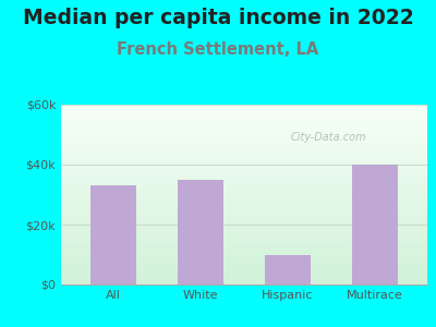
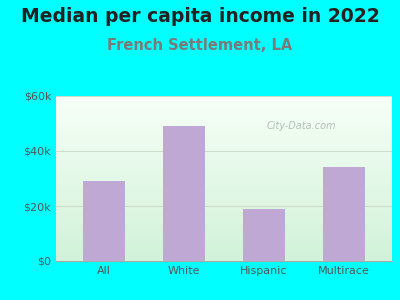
All: $33k -> $29k
White: $35k -> $49k
Hispanic: $10k -> $19k
Multirace: $40k -> $34k
